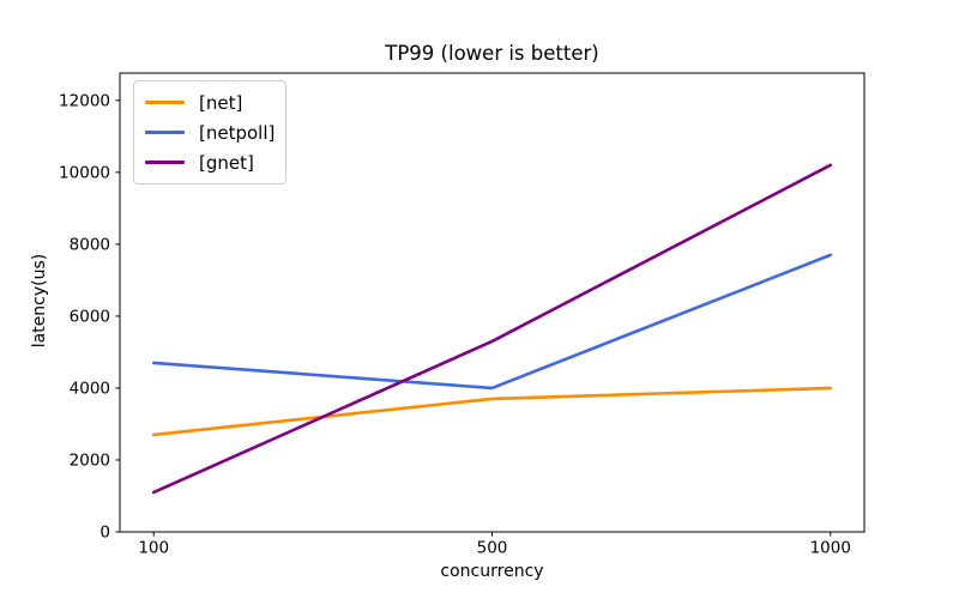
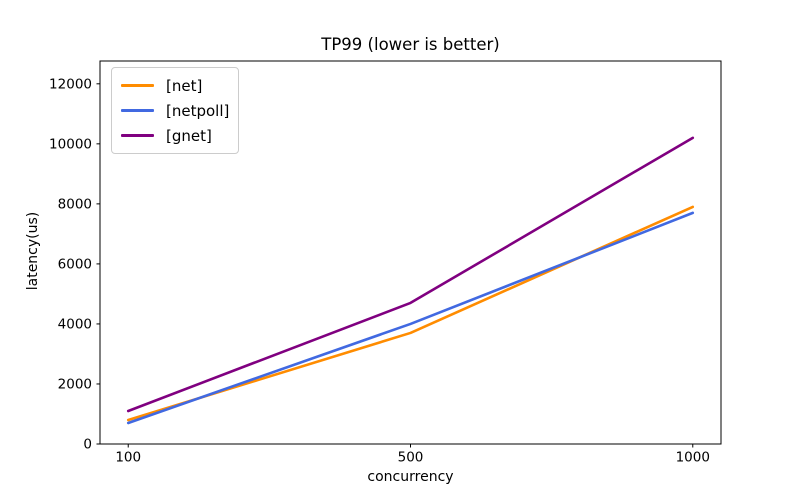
[net]/100: 2700 -> 800
[netpoll]/100: 4700 -> 700
[gnet]/500: 5300 -> 4700
[net]/1000: 4000 -> 7900
